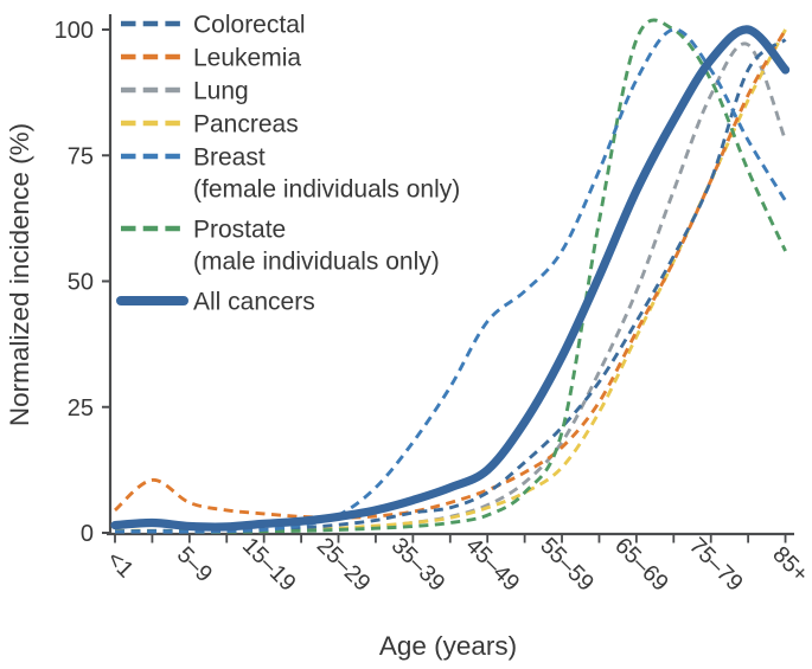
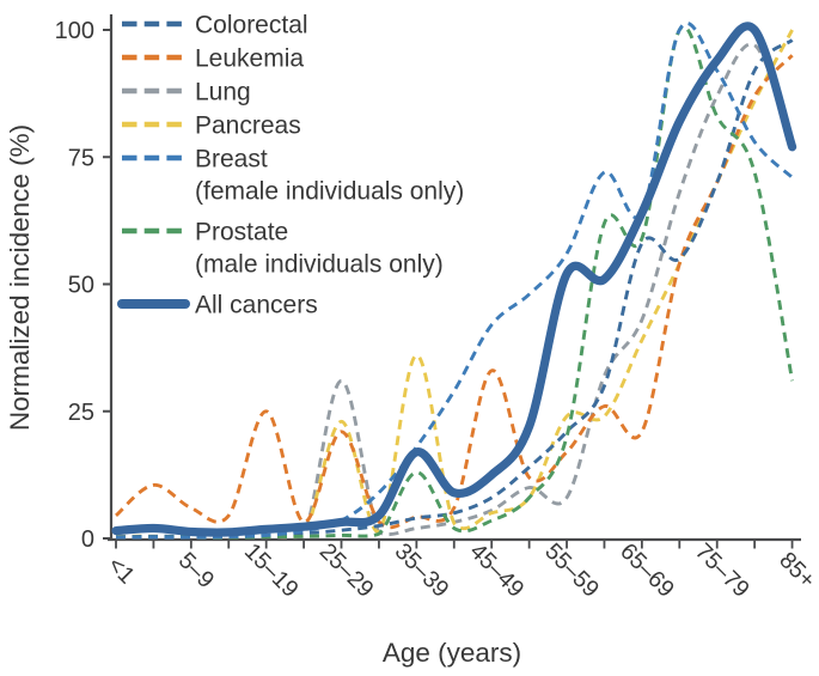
Leukemia/15–19: 4 -> 25
Lung/25–29: 1 -> 31
Pancreas/25–29: 1 -> 23
Leukemia/25–29: 3 -> 21
Pancreas/35–39: 2 -> 36
Prostate/35–39: 1 -> 13
All cancers/35–39: 6 -> 17
Leukemia/45–49: 8 -> 33
Lung/55–59: 18 -> 8
Pancreas/55–59: 13 -> 24
All cancers/55–59: 35 -> 52
Lung/65–69: 48 -> 43
Leukemia/65–69: 40 -> 21
Colorectal/65–69: 42 -> 58
Prostate/65–69: 98 -> 59
Breast/65–69: 90 -> 64
All cancers/65–69: 68 -> 64
Prostate/75–79: 90 -> 83
Leukemia/85+: 100 -> 95
Prostate/85+: 56 -> 31
Breast/85+: 66 -> 71
All cancers/85+: 92 -> 77
